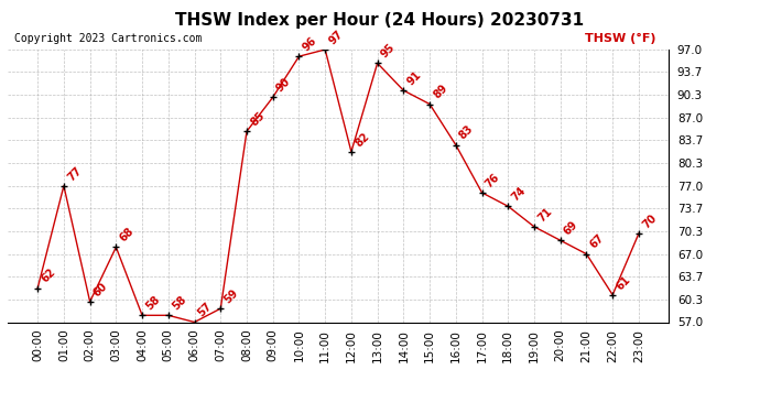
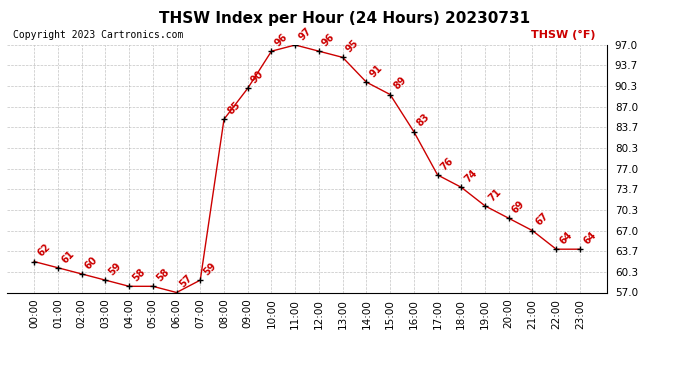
01:00: 77 -> 61
03:00: 68 -> 59
12:00: 82 -> 96
22:00: 61 -> 64
23:00: 70 -> 64
